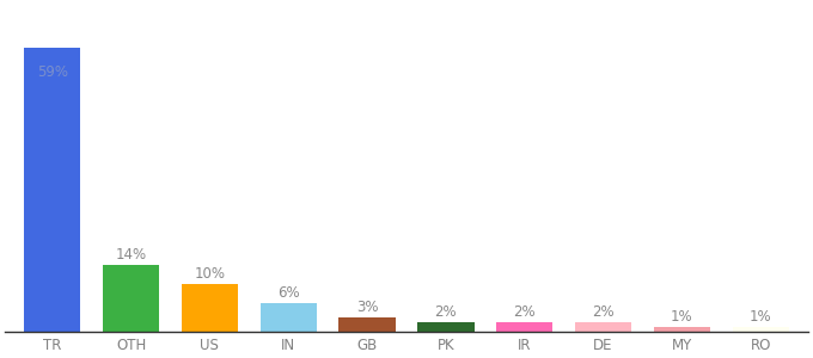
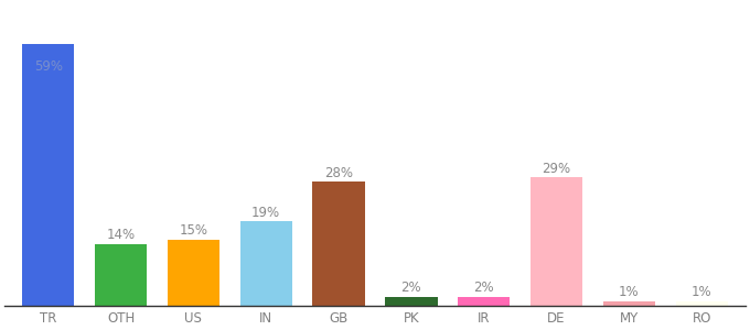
US: 10% -> 15%
IN: 6% -> 19%
GB: 3% -> 28%
DE: 2% -> 29%
